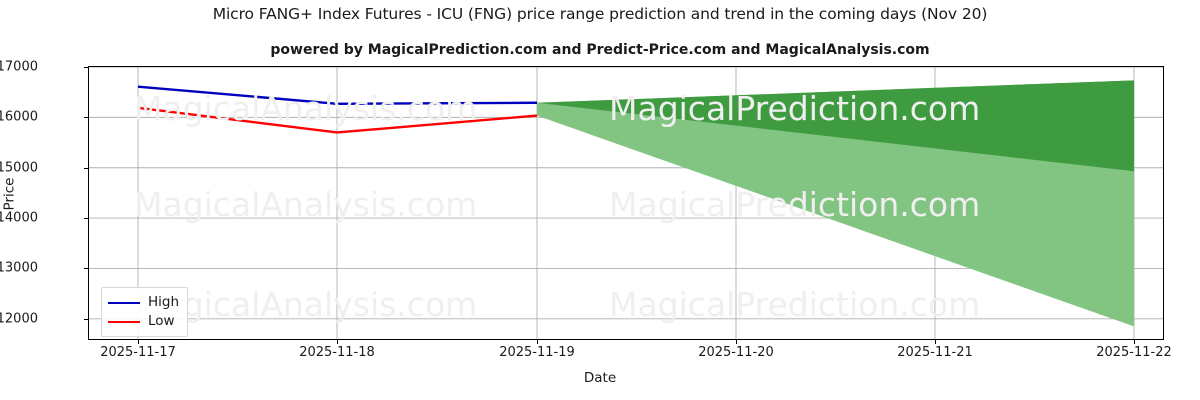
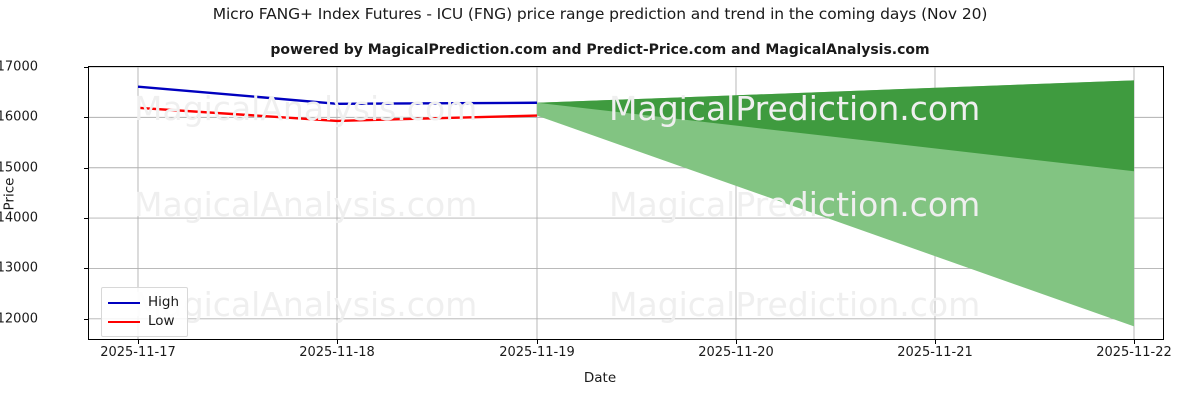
Low/2025-11-18: 15700 -> 15900
